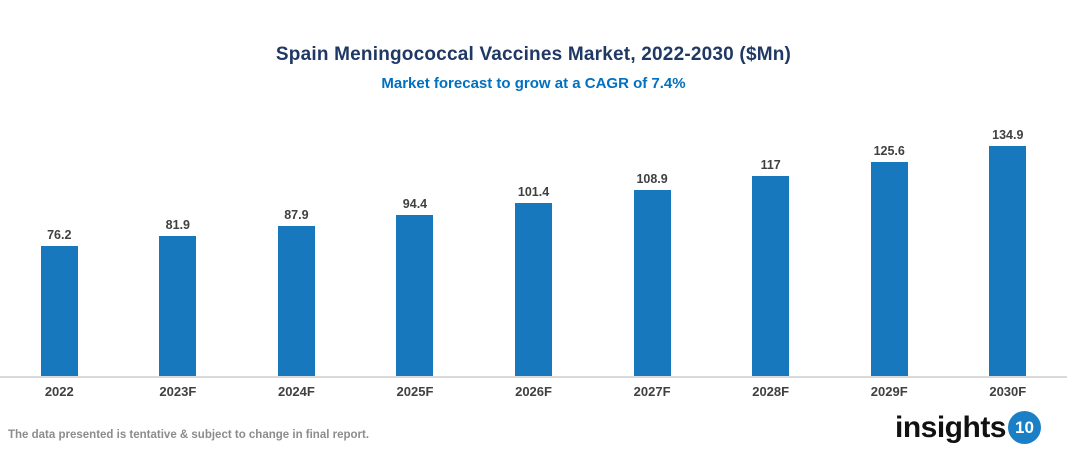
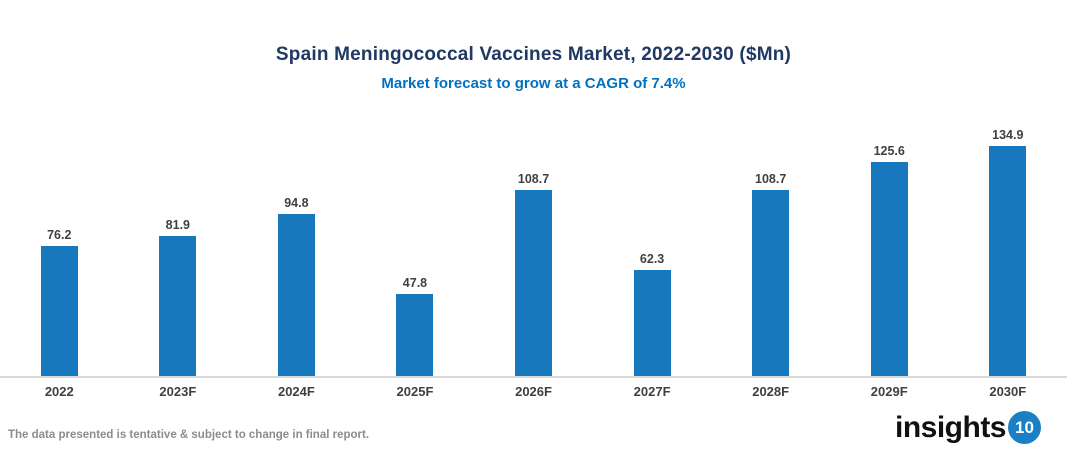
2024F: 87.9 -> 94.8
2025F: 94.4 -> 47.8
2026F: 101.4 -> 108.7
2027F: 108.9 -> 62.3
2028F: 117 -> 108.7
